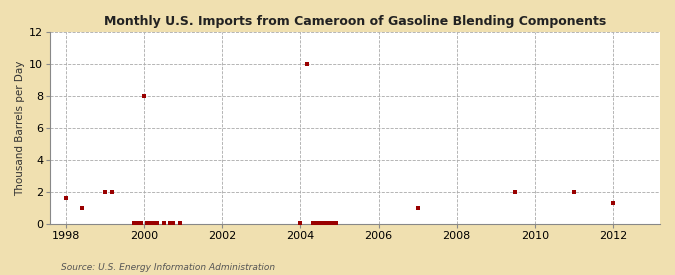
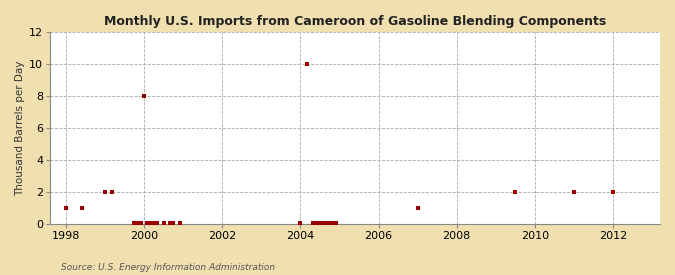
1998: 1.6 -> 1.0
2012: 1.3 -> 2.0
